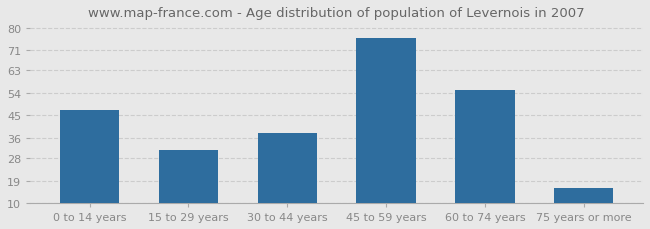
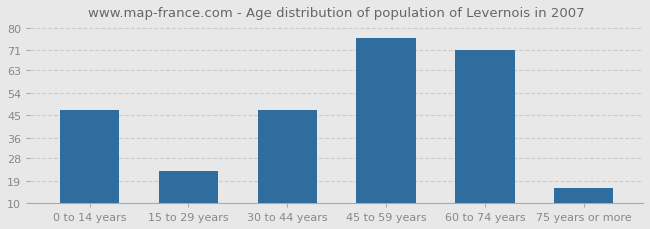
15 to 29 years: 31 -> 23
30 to 44 years: 38 -> 47
60 to 74 years: 55 -> 71
